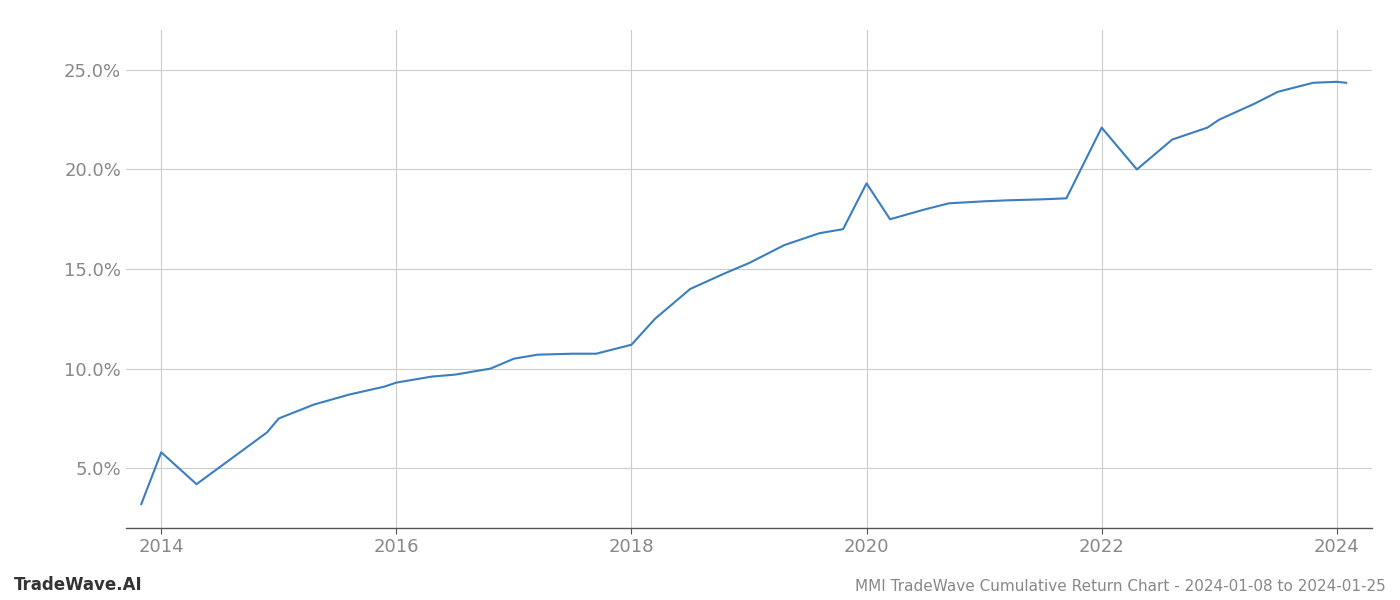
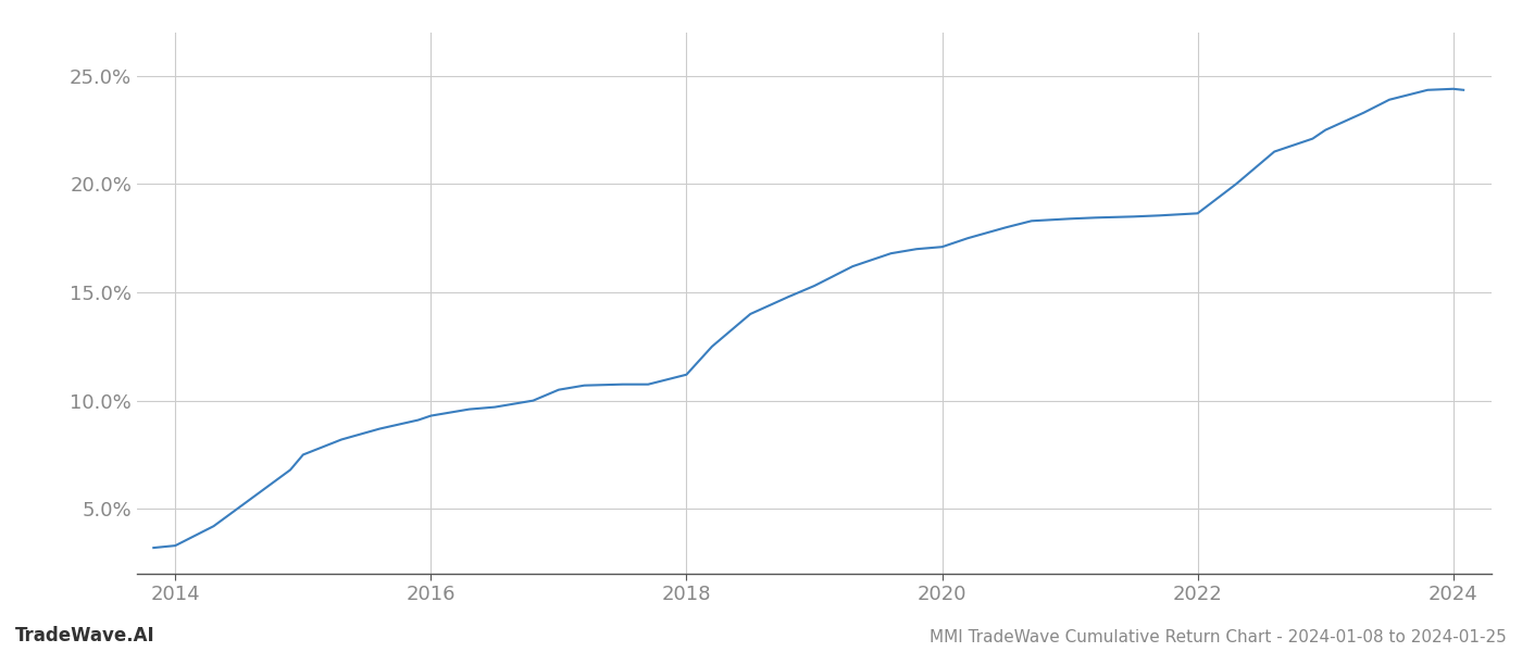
2014: 5.8% -> 3.3%
2020: 19.3% -> 17.1%
2022: 22.1% -> 18.6%
